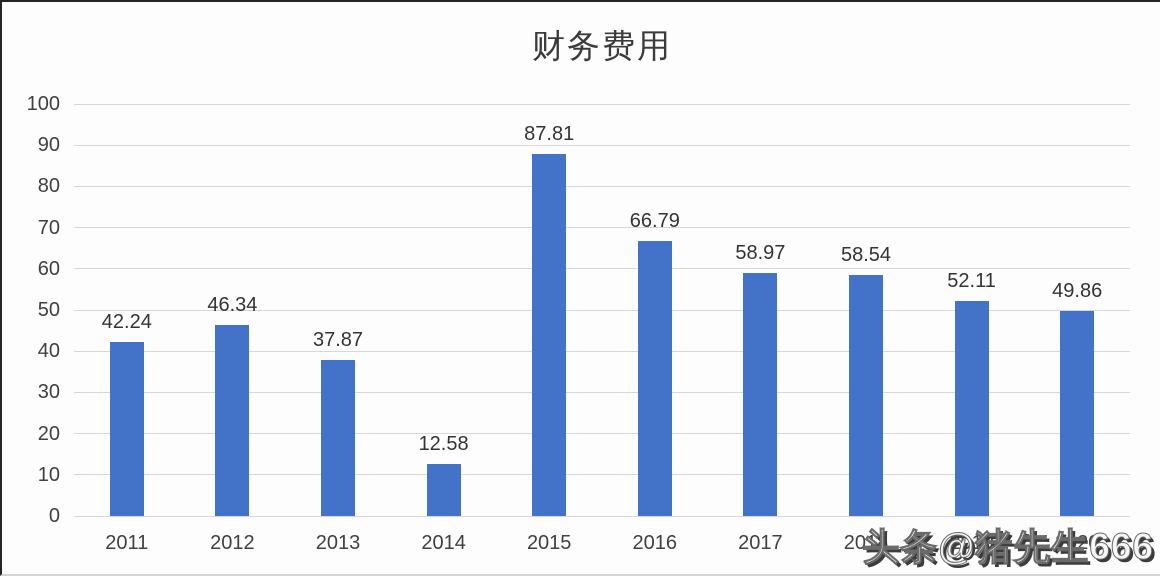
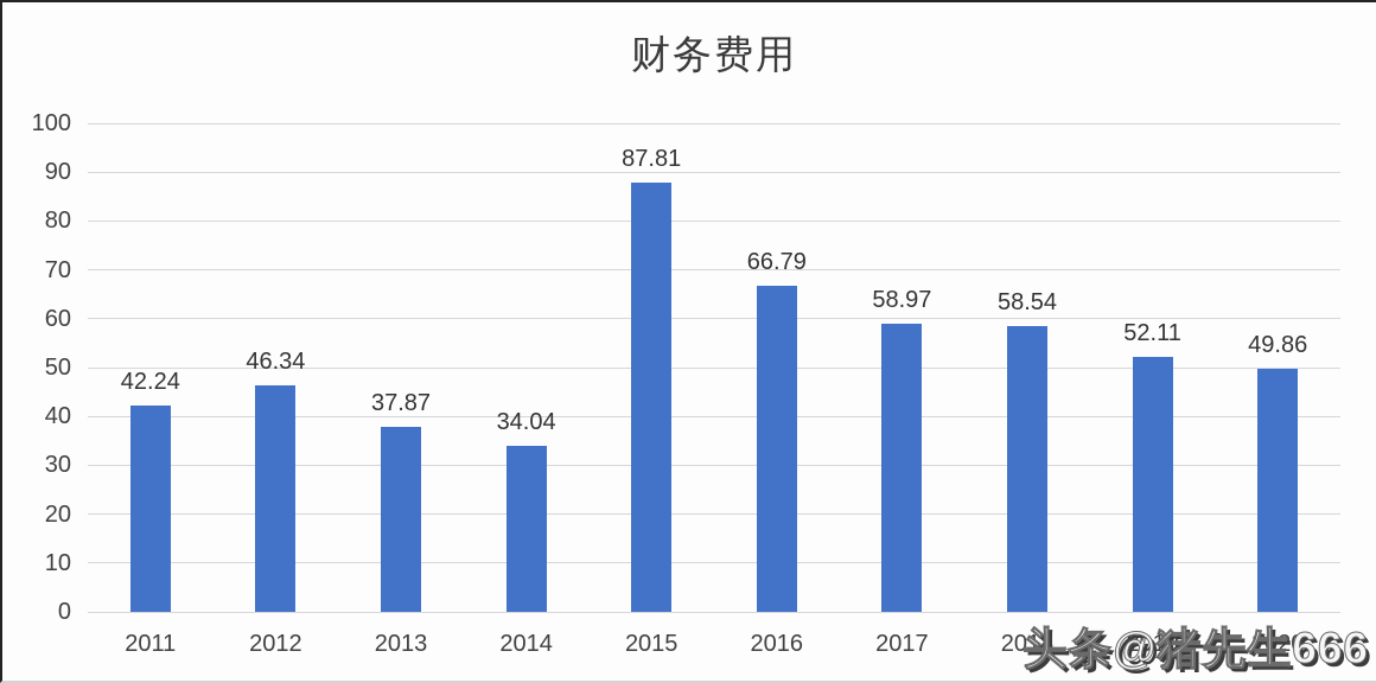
2014: 12.58 -> 34.04
